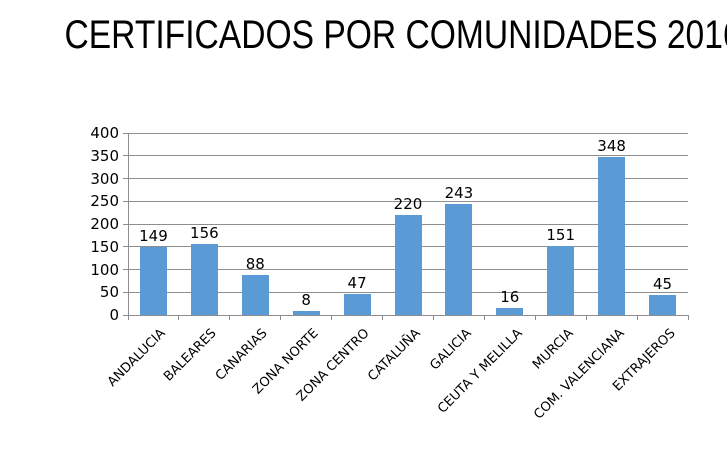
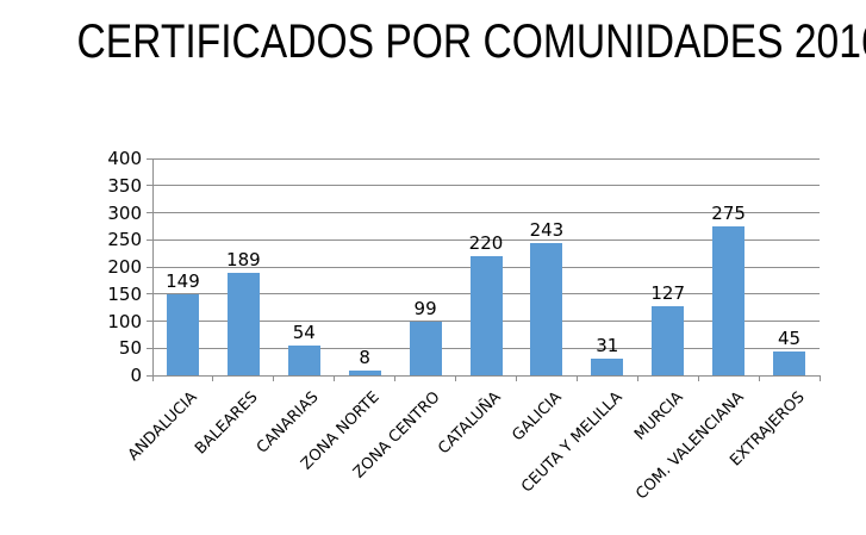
BALEARES: 156 -> 189
CANARIAS: 88 -> 54
ZONA CENTRO: 47 -> 99
CEUTA Y MELILLA: 16 -> 31
MURCIA: 151 -> 127
COM. VALENCIANA: 348 -> 275
